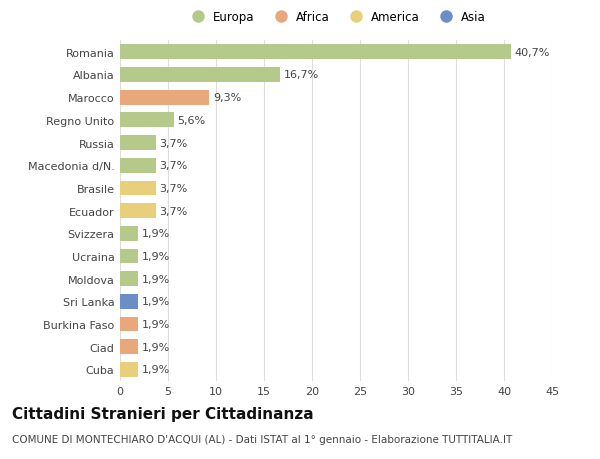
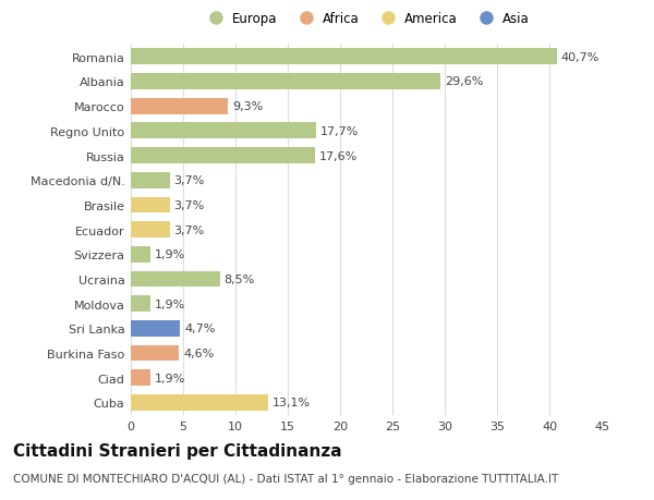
Albania: 16,7% -> 29,6%
Regno Unito: 5,6% -> 17,7%
Russia: 3,7% -> 17,6%
Ucraina: 1,9% -> 8,5%
Sri Lanka: 1,9% -> 4,7%
Burkina Faso: 1,9% -> 4,6%
Cuba: 1,9% -> 13,1%
